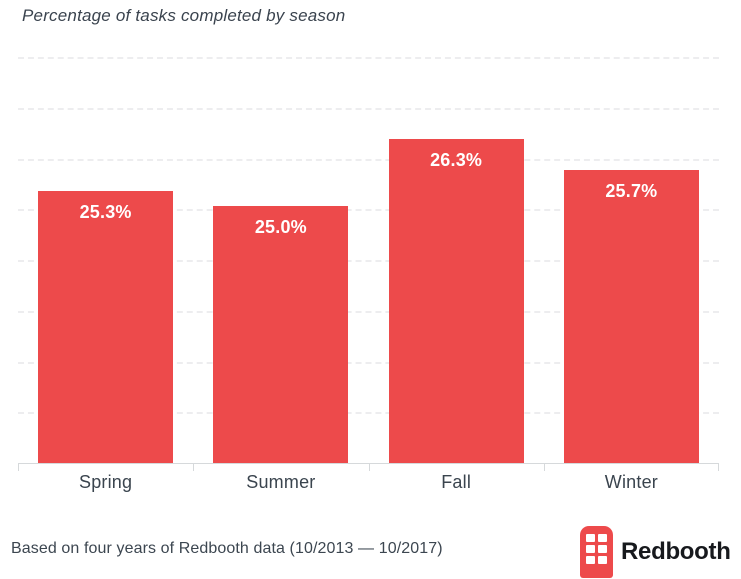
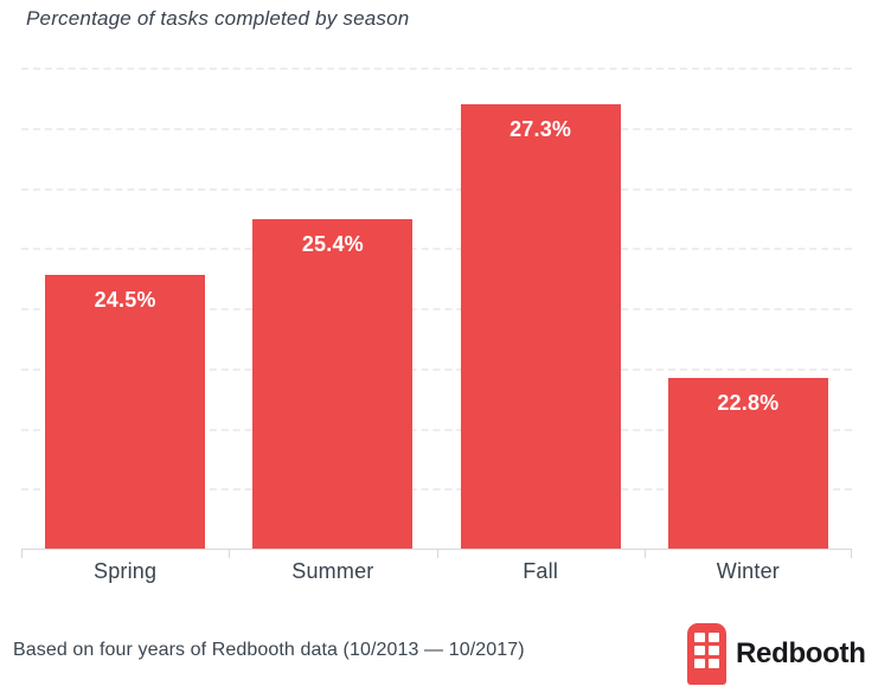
Spring: 25.3% -> 24.5%
Summer: 25.0% -> 25.4%
Fall: 26.3% -> 27.3%
Winter: 25.7% -> 22.8%
